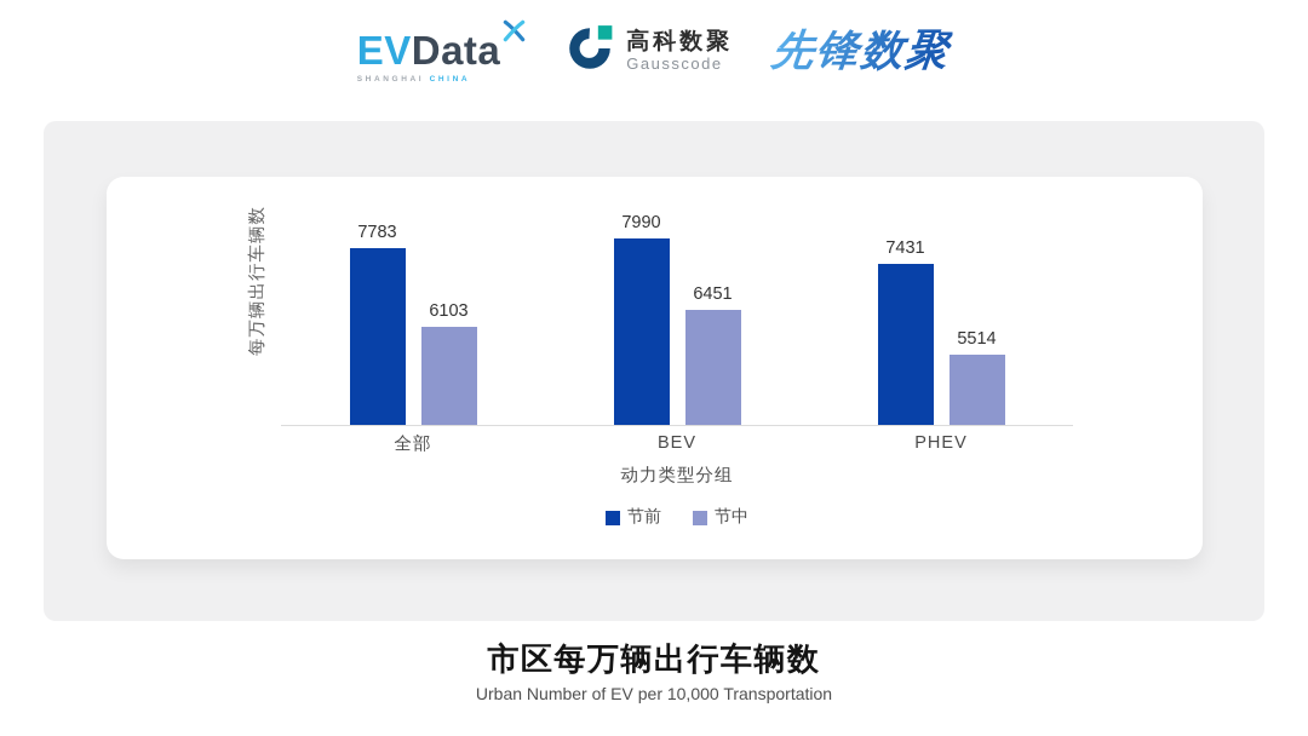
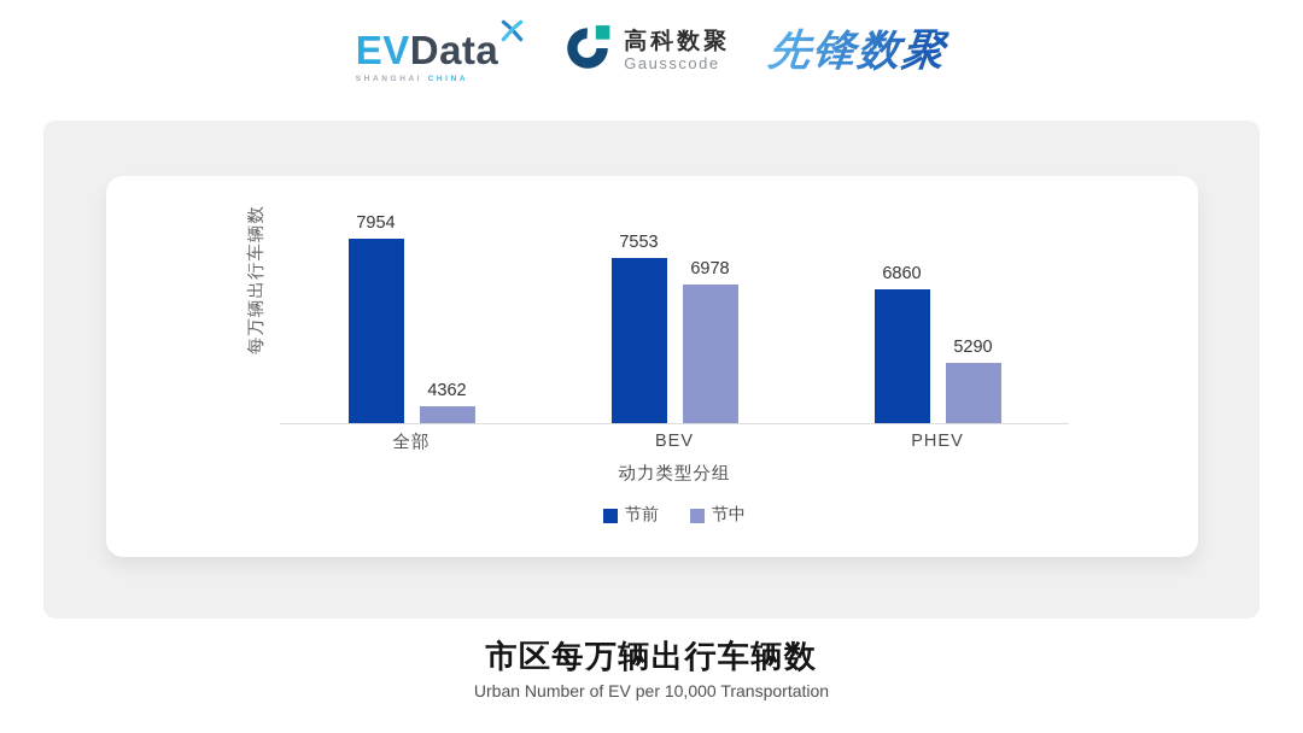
节前/全部: 7783 -> 7954
节中/全部: 6103 -> 4362
节前/BEV: 7990 -> 7553
节中/BEV: 6451 -> 6978
节前/PHEV: 7431 -> 6860
节中/PHEV: 5514 -> 5290
